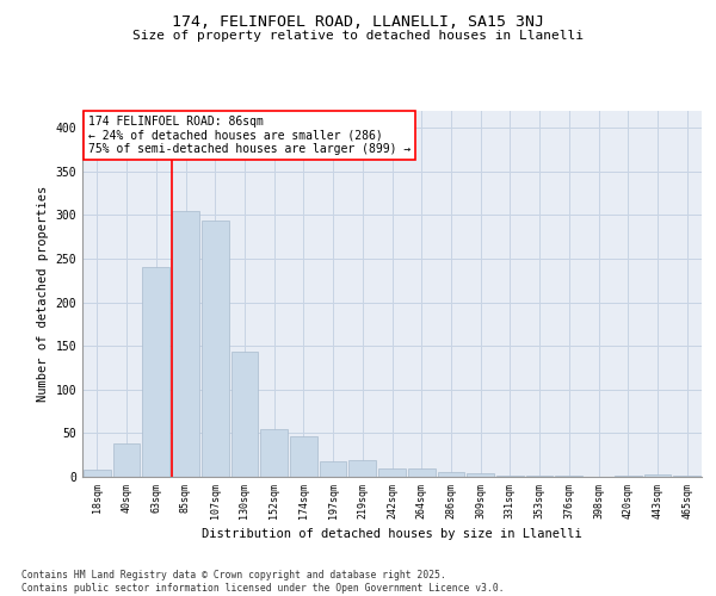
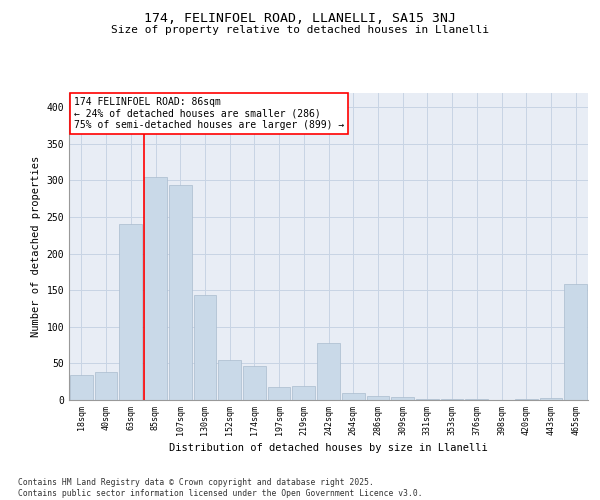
18sqm: 8 -> 34
242sqm: 10 -> 78
465sqm: 2 -> 158
